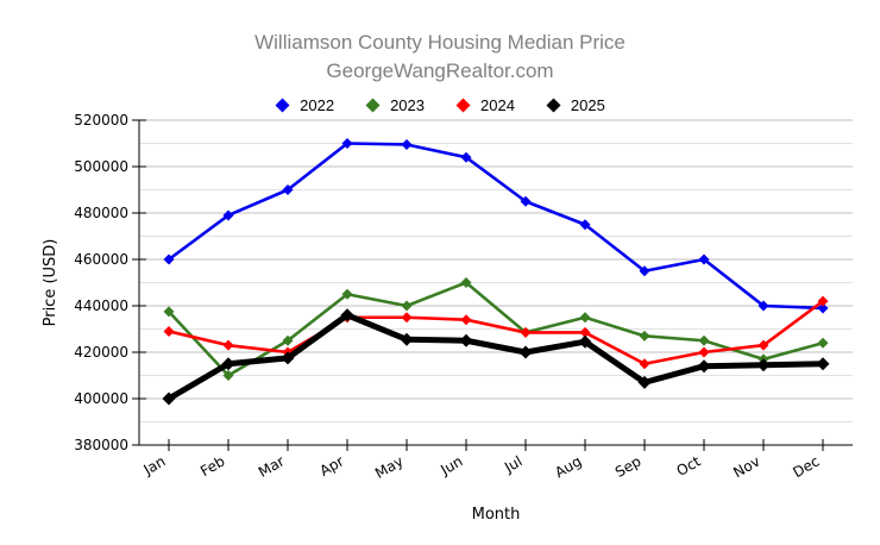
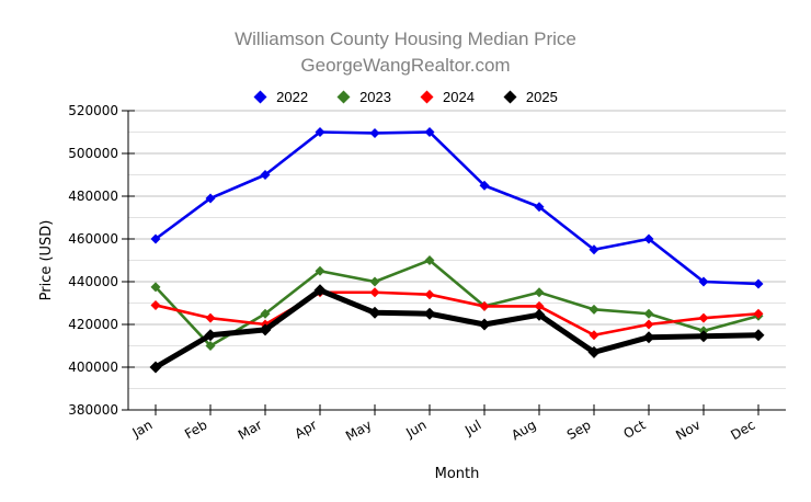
2022/Jun: 504000 -> 510000
2024/Dec: 442000 -> 425000
